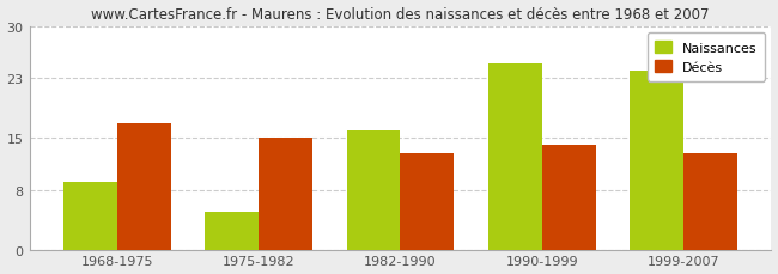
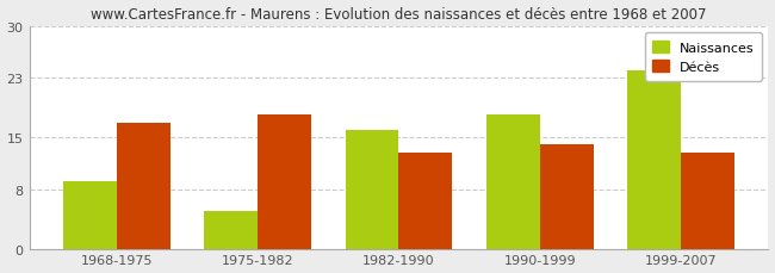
Décès/1975-1982: 15 -> 18
Naissances/1990-1999: 25 -> 18
